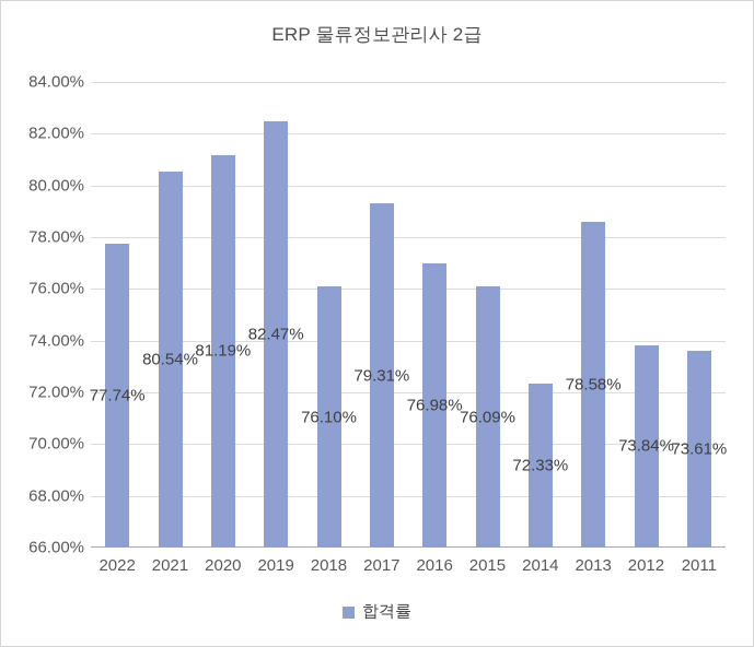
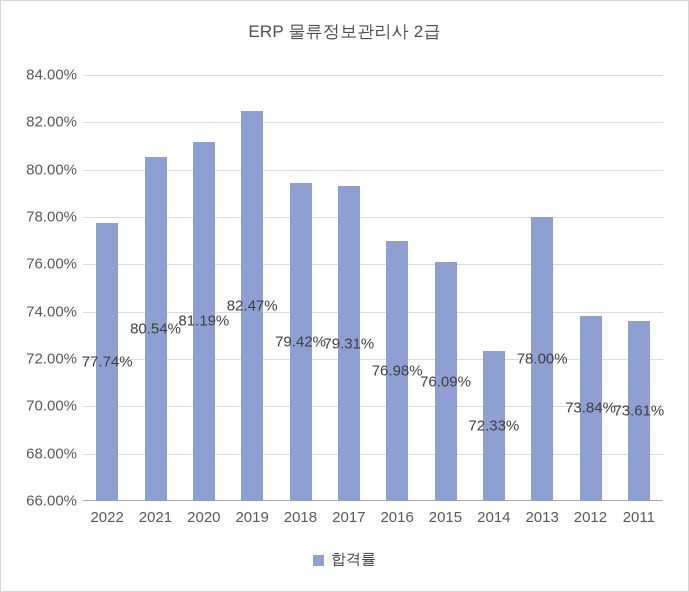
2018: 76.10% -> 79.42%
2013: 78.58% -> 78.00%
